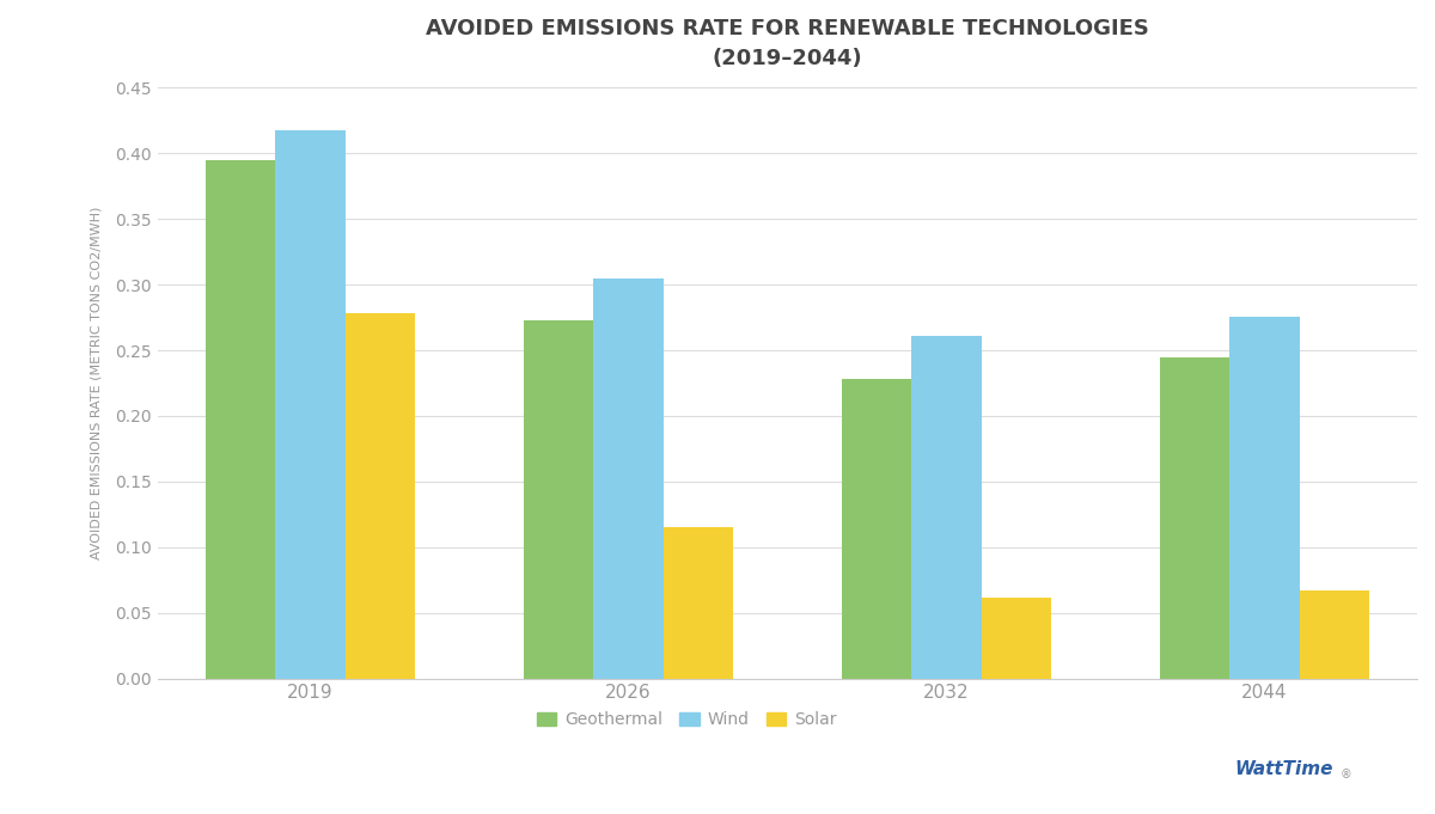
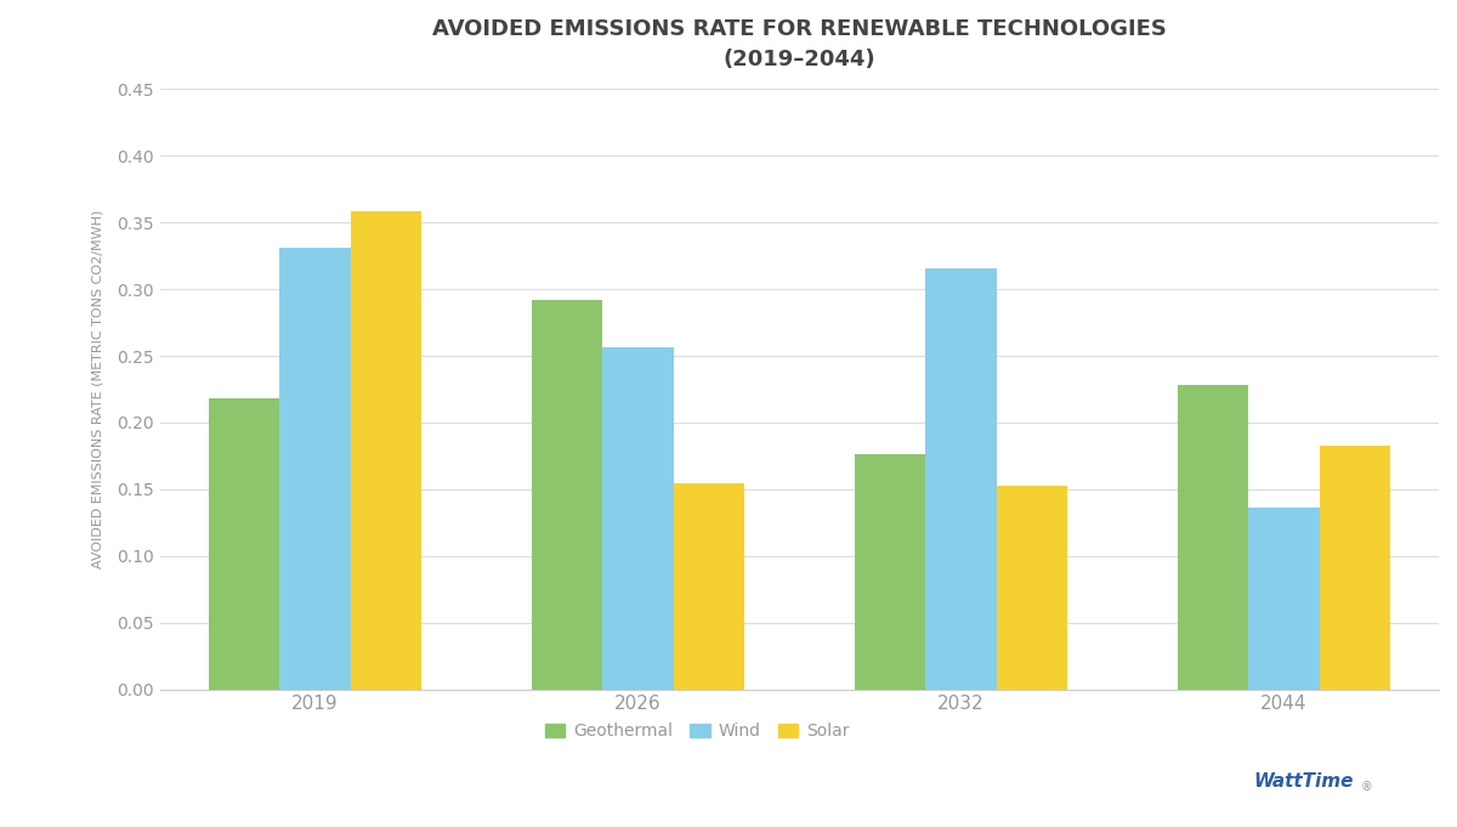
Geothermal/2019: 0.395 -> 0.218
Wind/2019: 0.418 -> 0.331
Solar/2019: 0.278 -> 0.358
Geothermal/2026: 0.273 -> 0.292
Wind/2026: 0.305 -> 0.256
Solar/2026: 0.115 -> 0.154
Geothermal/2032: 0.228 -> 0.176
Wind/2032: 0.261 -> 0.316
Solar/2032: 0.062 -> 0.153
Geothermal/2044: 0.245 -> 0.228
Wind/2044: 0.276 -> 0.136
Solar/2044: 0.067 -> 0.183
